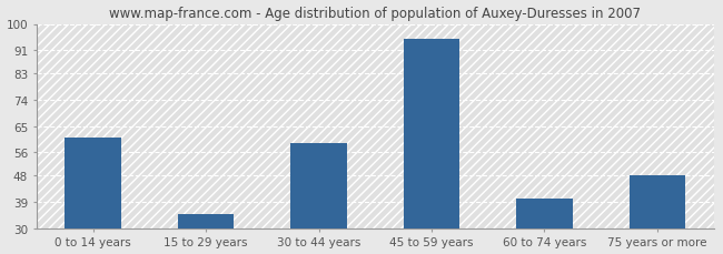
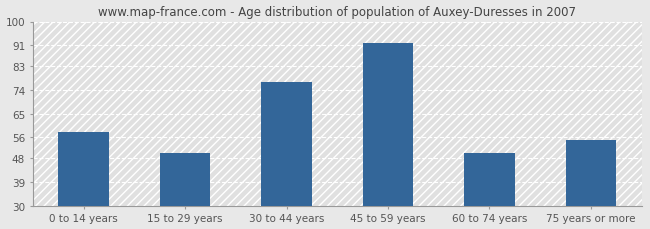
0 to 14 years: 61 -> 58
15 to 29 years: 35 -> 50
30 to 44 years: 59 -> 77
45 to 59 years: 95 -> 92
60 to 74 years: 40 -> 50
75 years or more: 48 -> 55
